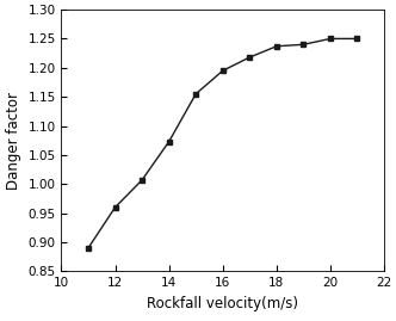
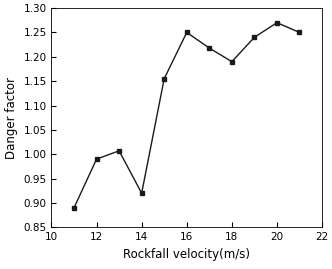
12: 0.960 -> 0.990
14: 1.073 -> 0.920
16: 1.195 -> 1.250
18: 1.237 -> 1.190
20: 1.250 -> 1.270
